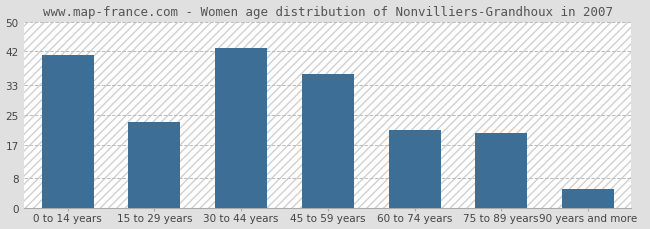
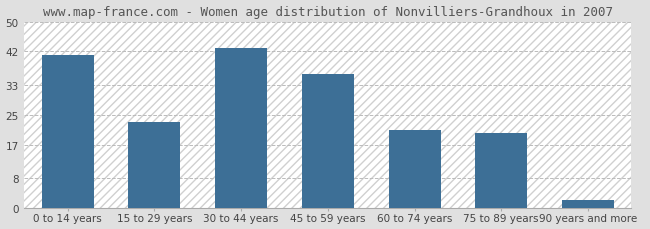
90 years and more: 5 -> 2
